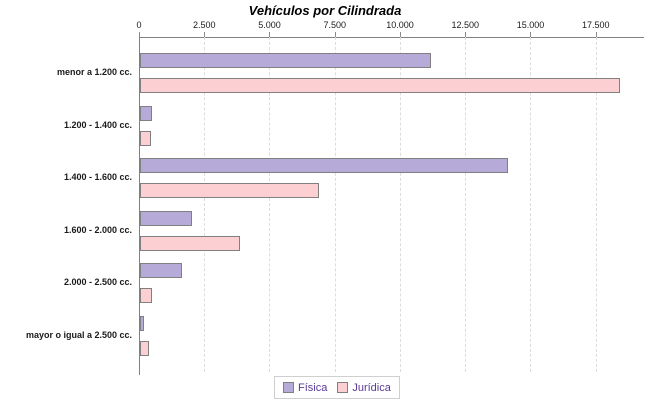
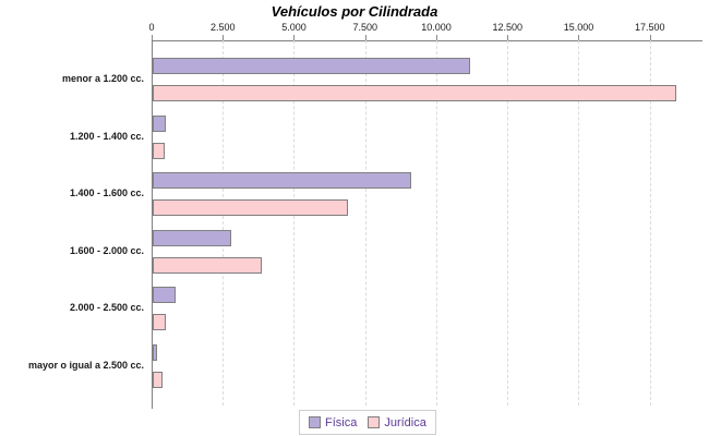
Física/1.400 - 1.600 cc.: 14100 -> 9100
Física/1.600 - 2.000 cc.: 2000 -> 2800
Física/2.000 - 2.500 cc.: 1600 -> 800
